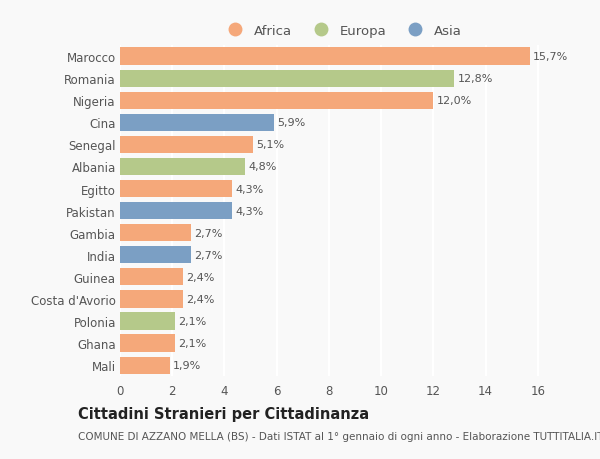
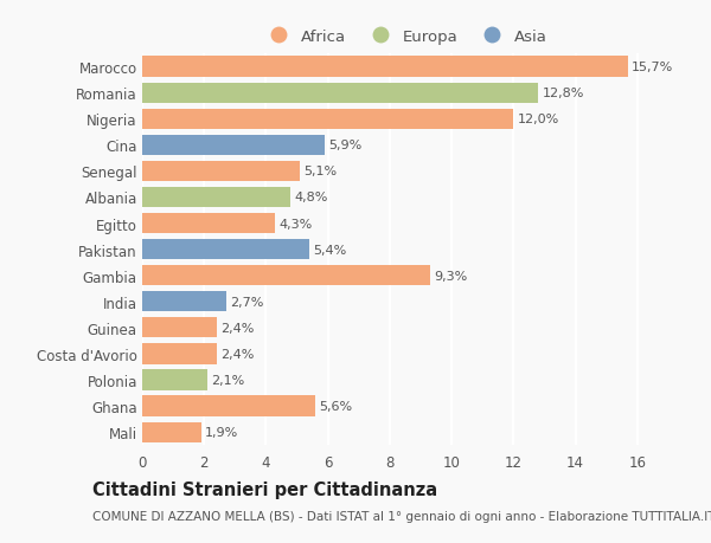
Pakistan: 4,3% -> 5,4%
Gambia: 2,7% -> 9,3%
Ghana: 2,1% -> 5,6%
